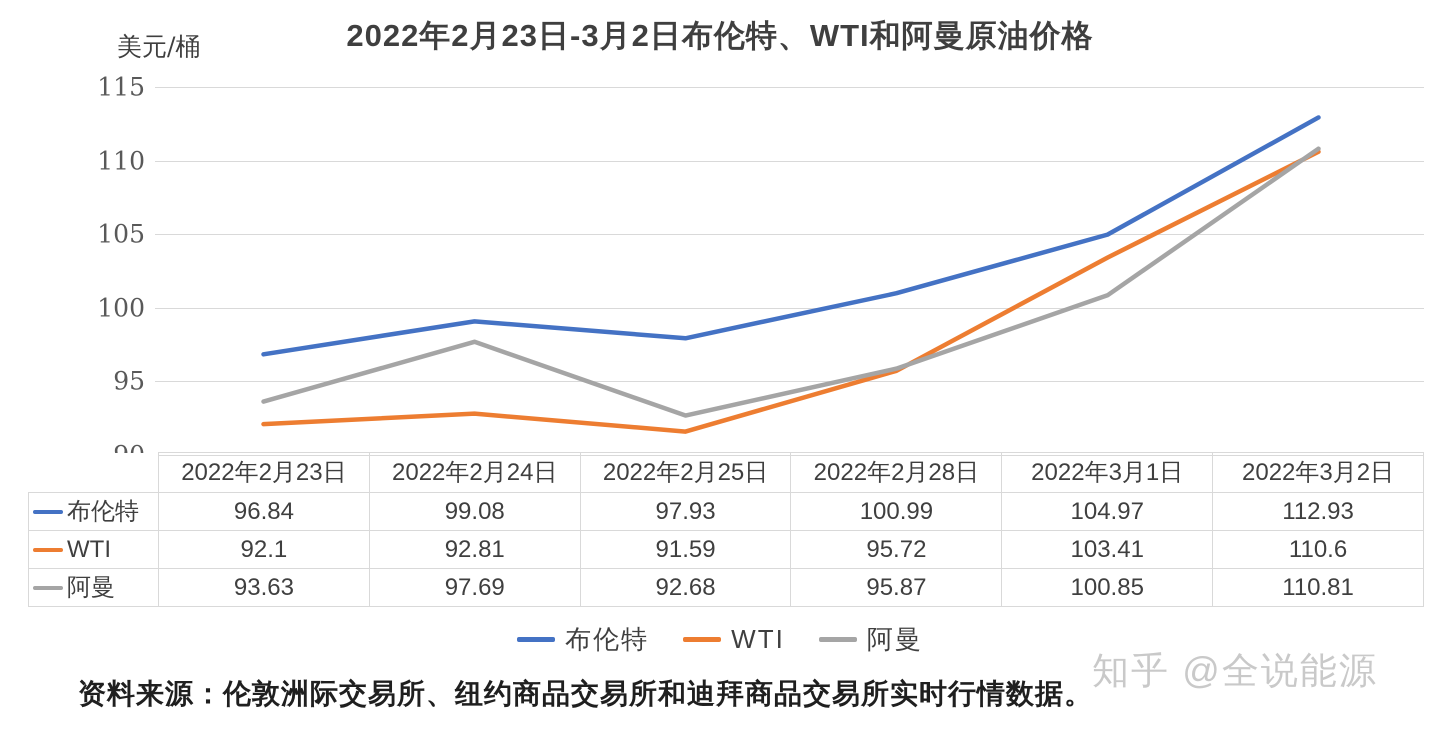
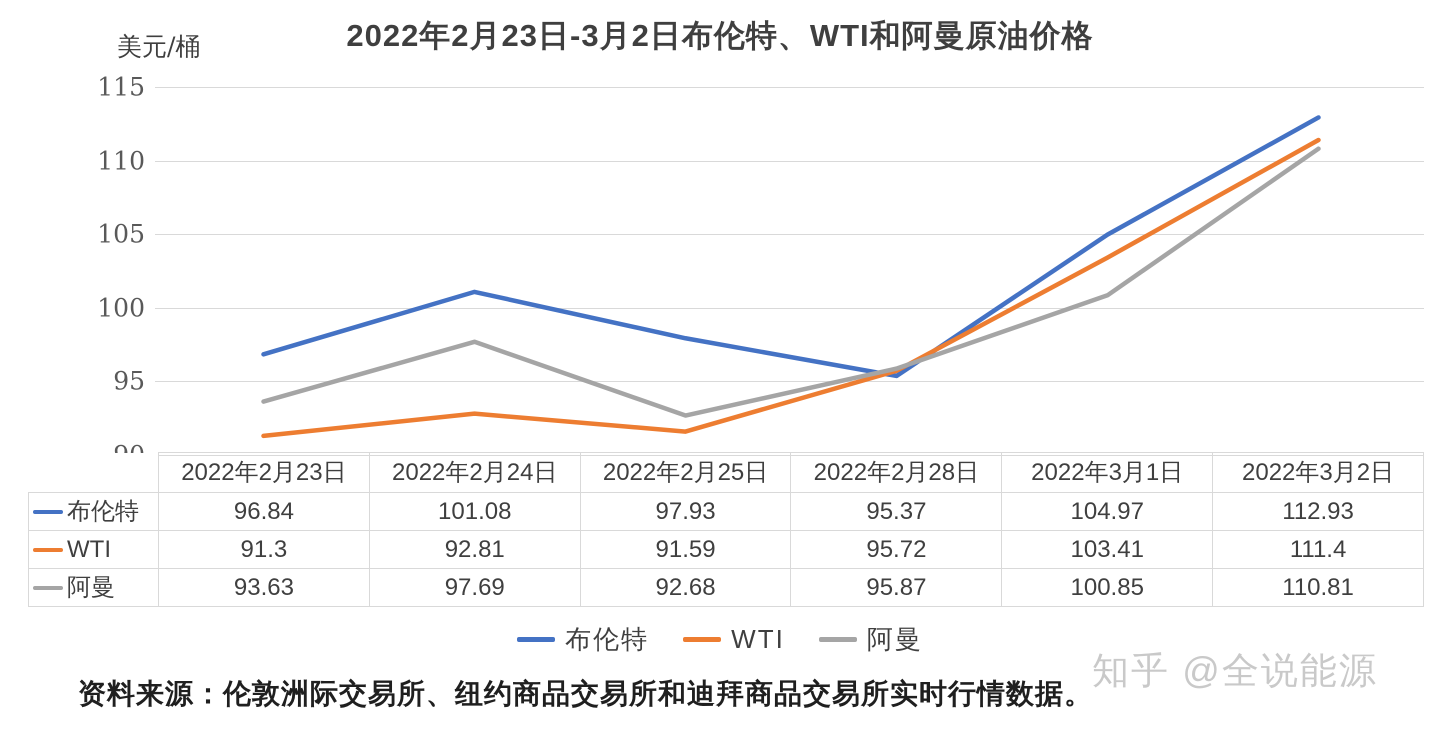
WTI/2022年2月23日: 92.1 -> 91.3
布伦特/2022年2月24日: 99.08 -> 101.08
布伦特/2022年2月28日: 100.99 -> 95.37
WTI/2022年3月2日: 110.6 -> 111.4
